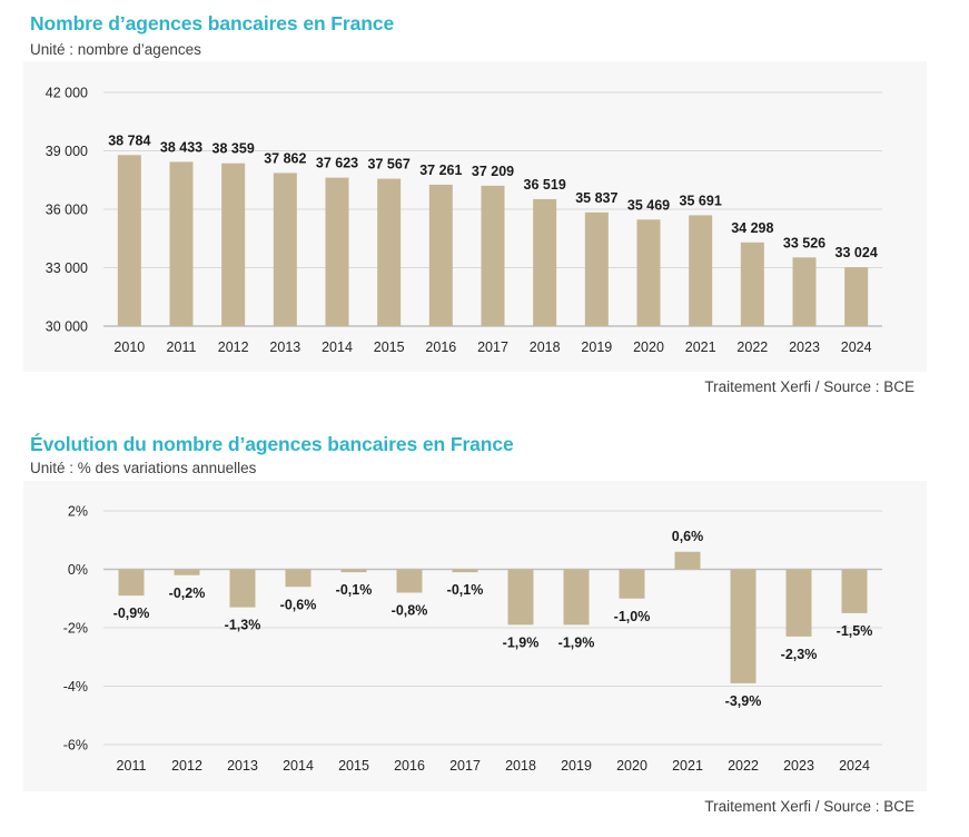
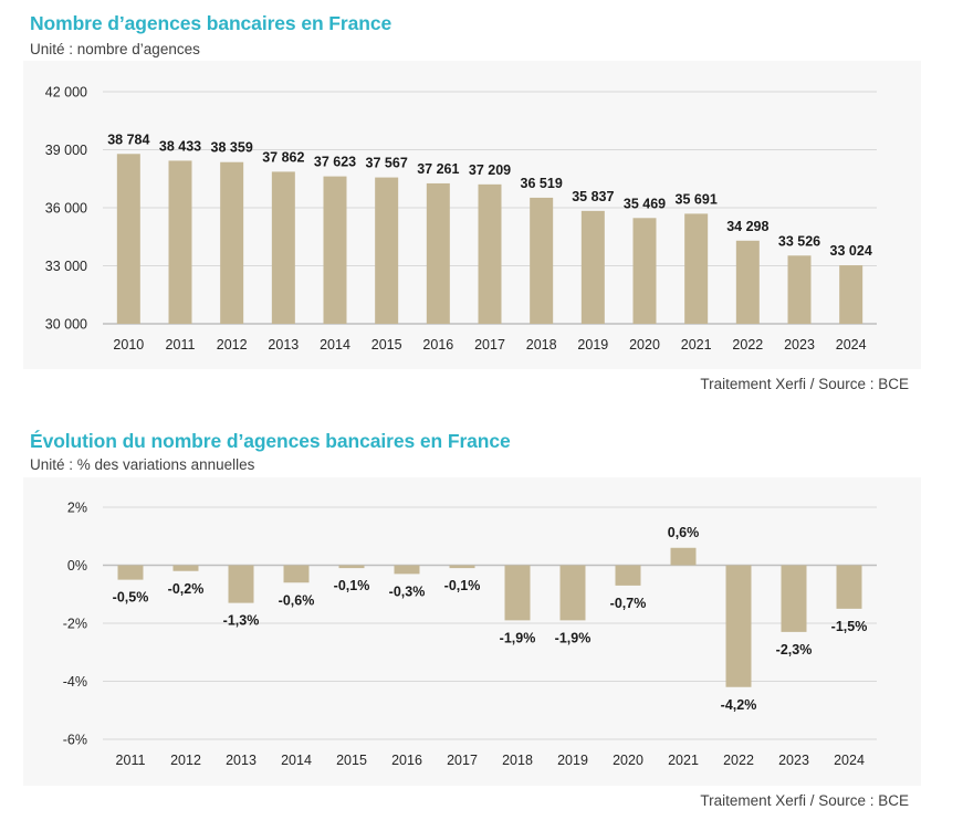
Évolution du nombre d’agences bancaires en France/2011: -0,9% -> -0,5%
Évolution du nombre d’agences bancaires en France/2016: -0,8% -> -0,3%
Évolution du nombre d’agences bancaires en France/2020: -1,0% -> -0,7%
Évolution du nombre d’agences bancaires en France/2022: -3,9% -> -4,2%
